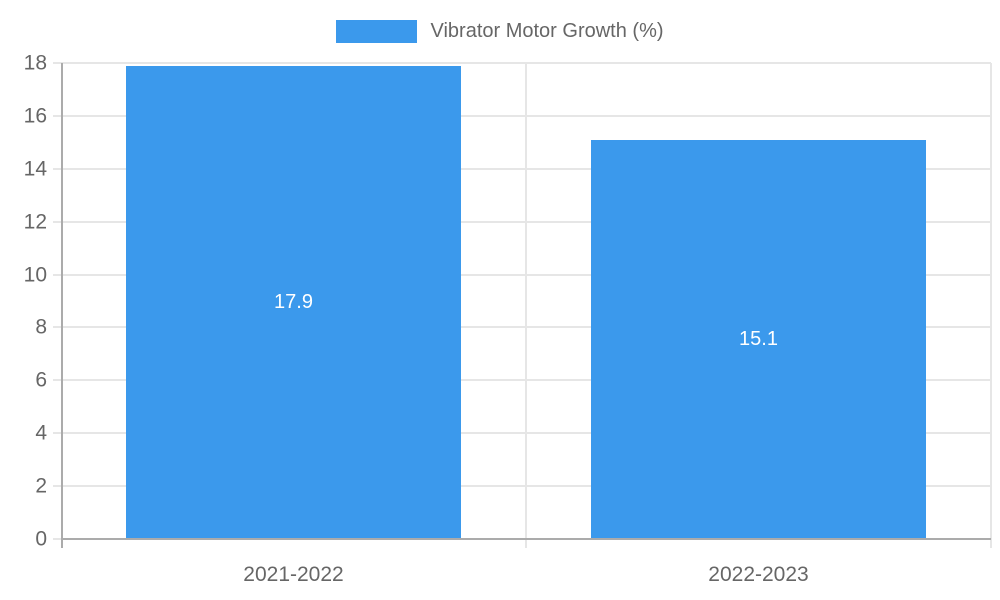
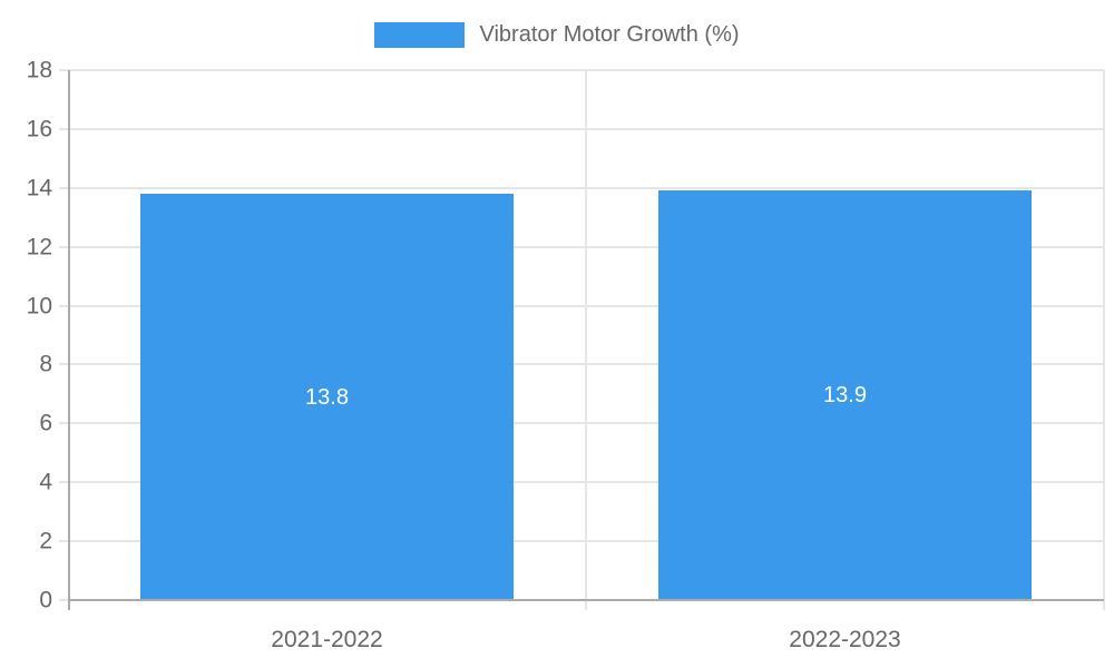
2021-2022: 17.9 -> 13.8
2022-2023: 15.1 -> 13.9
